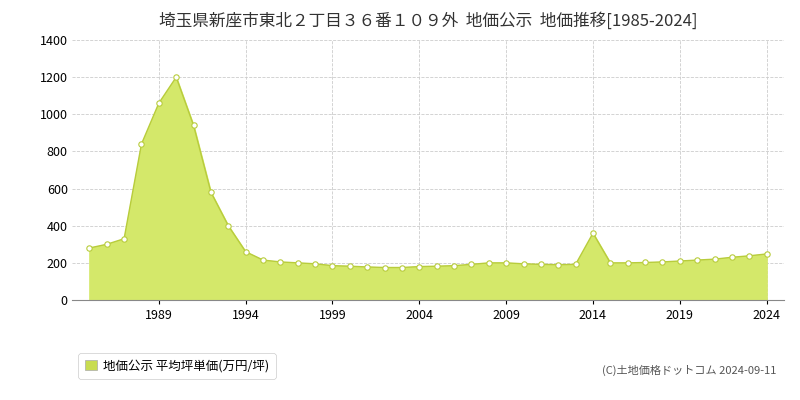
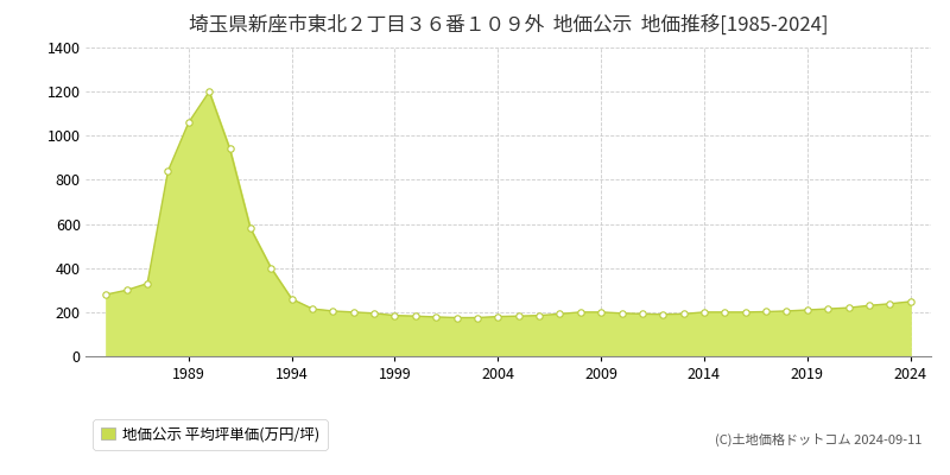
2014: 360 -> 200
